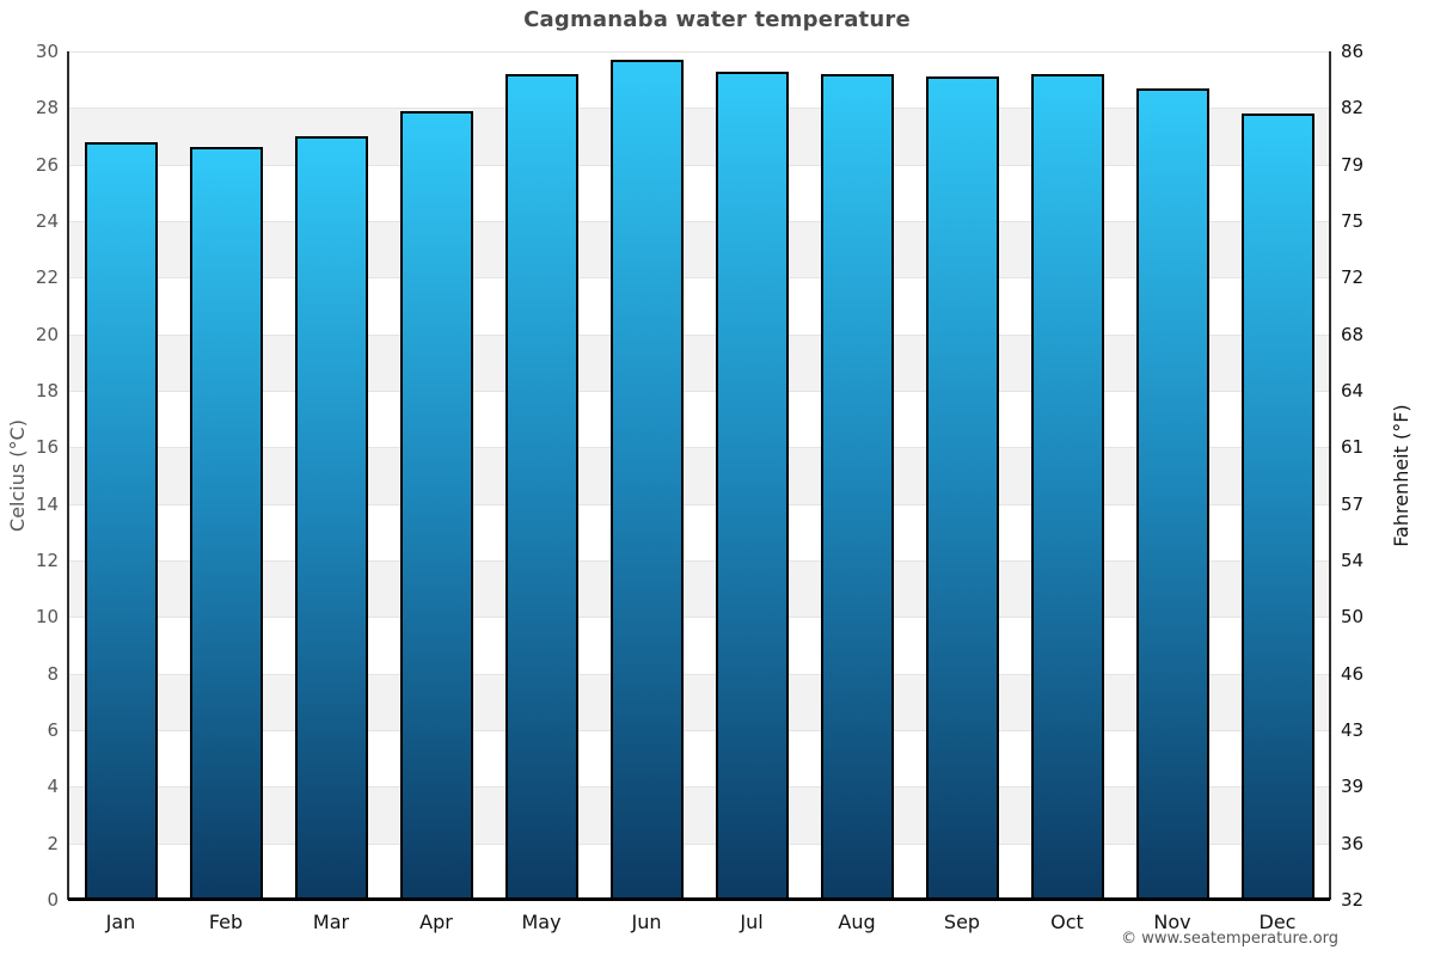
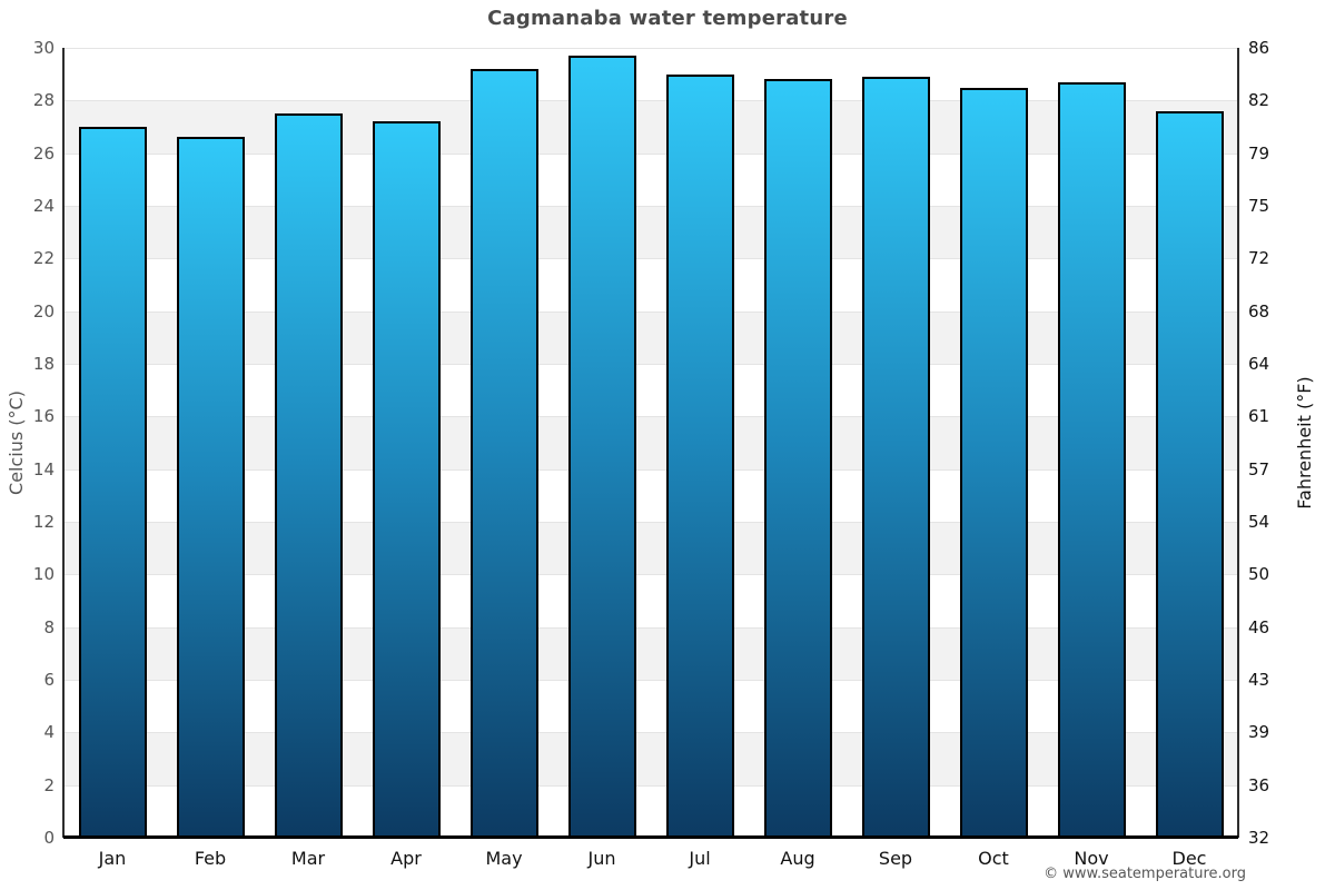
Jan: 26.8 -> 27.0
Mar: 27.0 -> 27.5
Apr: 27.9 -> 27.2
Jul: 29.3 -> 29.0
Aug: 29.2 -> 28.8
Sep: 29.1 -> 28.9
Oct: 29.2 -> 28.5
Dec: 27.8 -> 27.6
